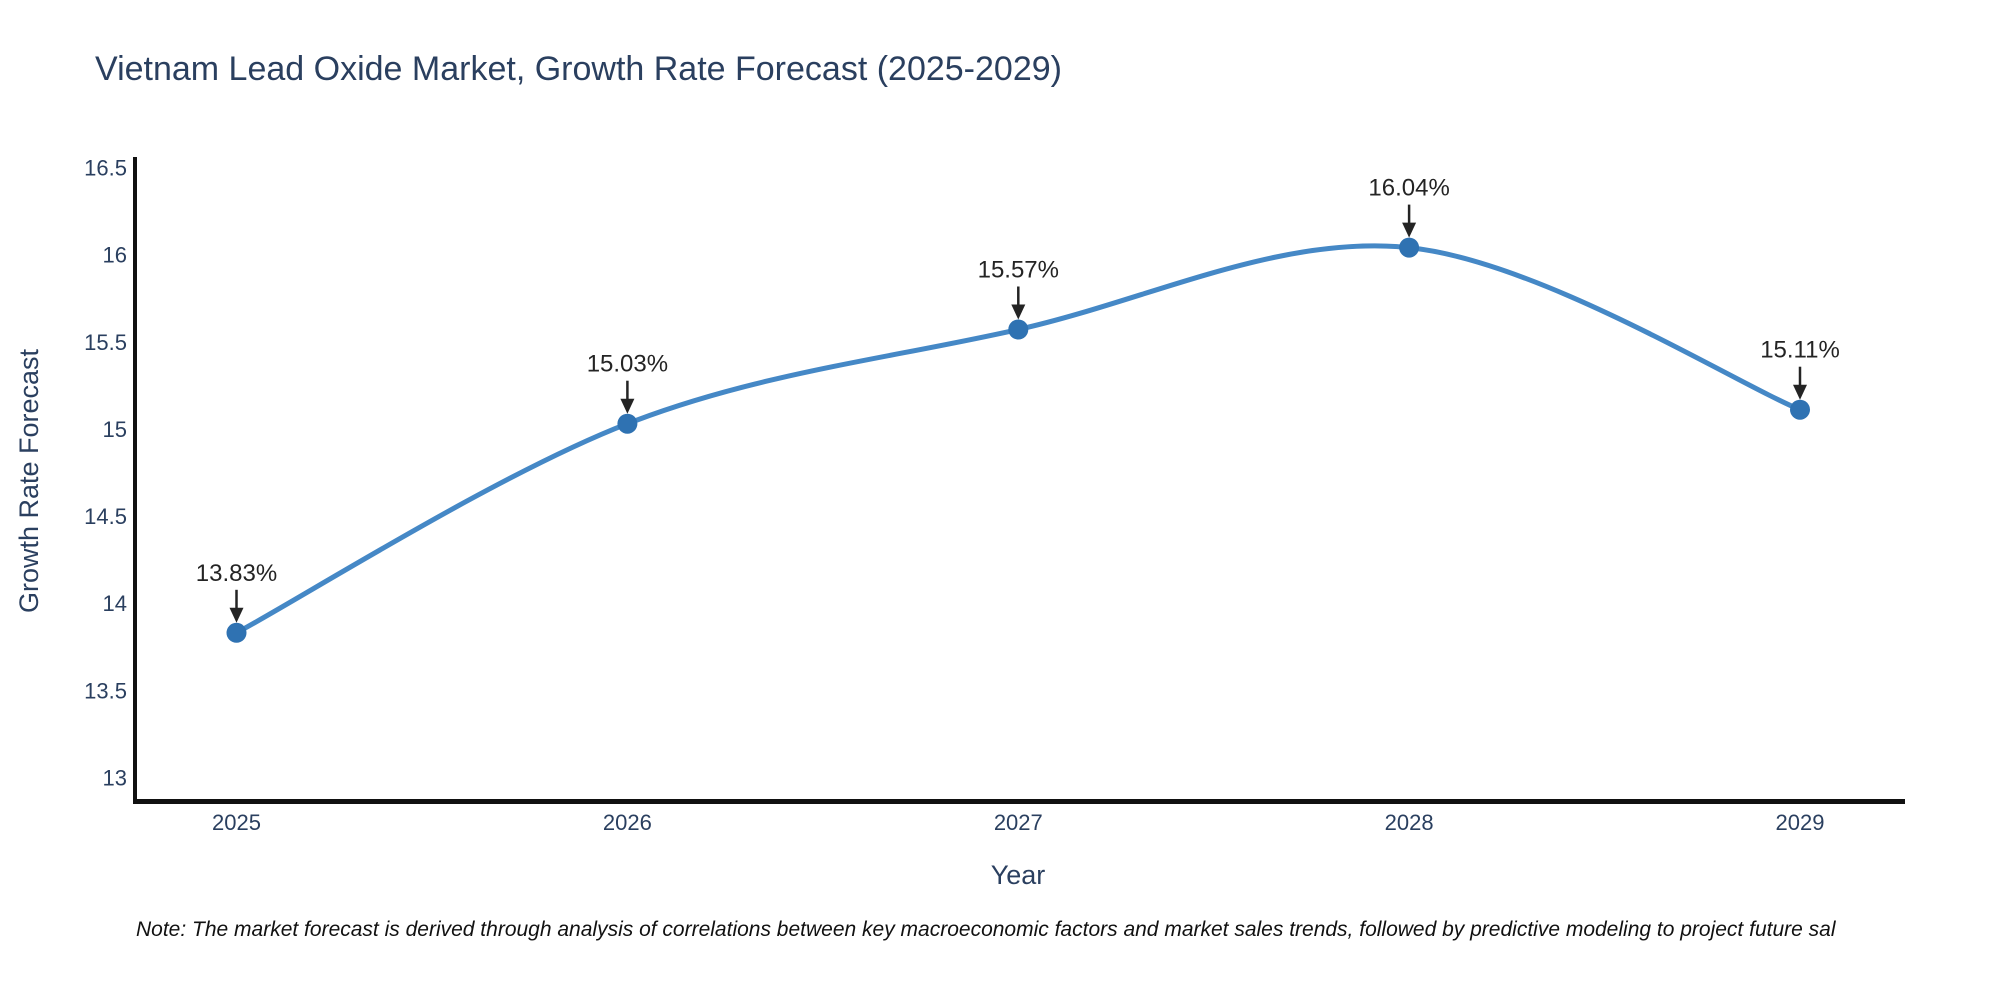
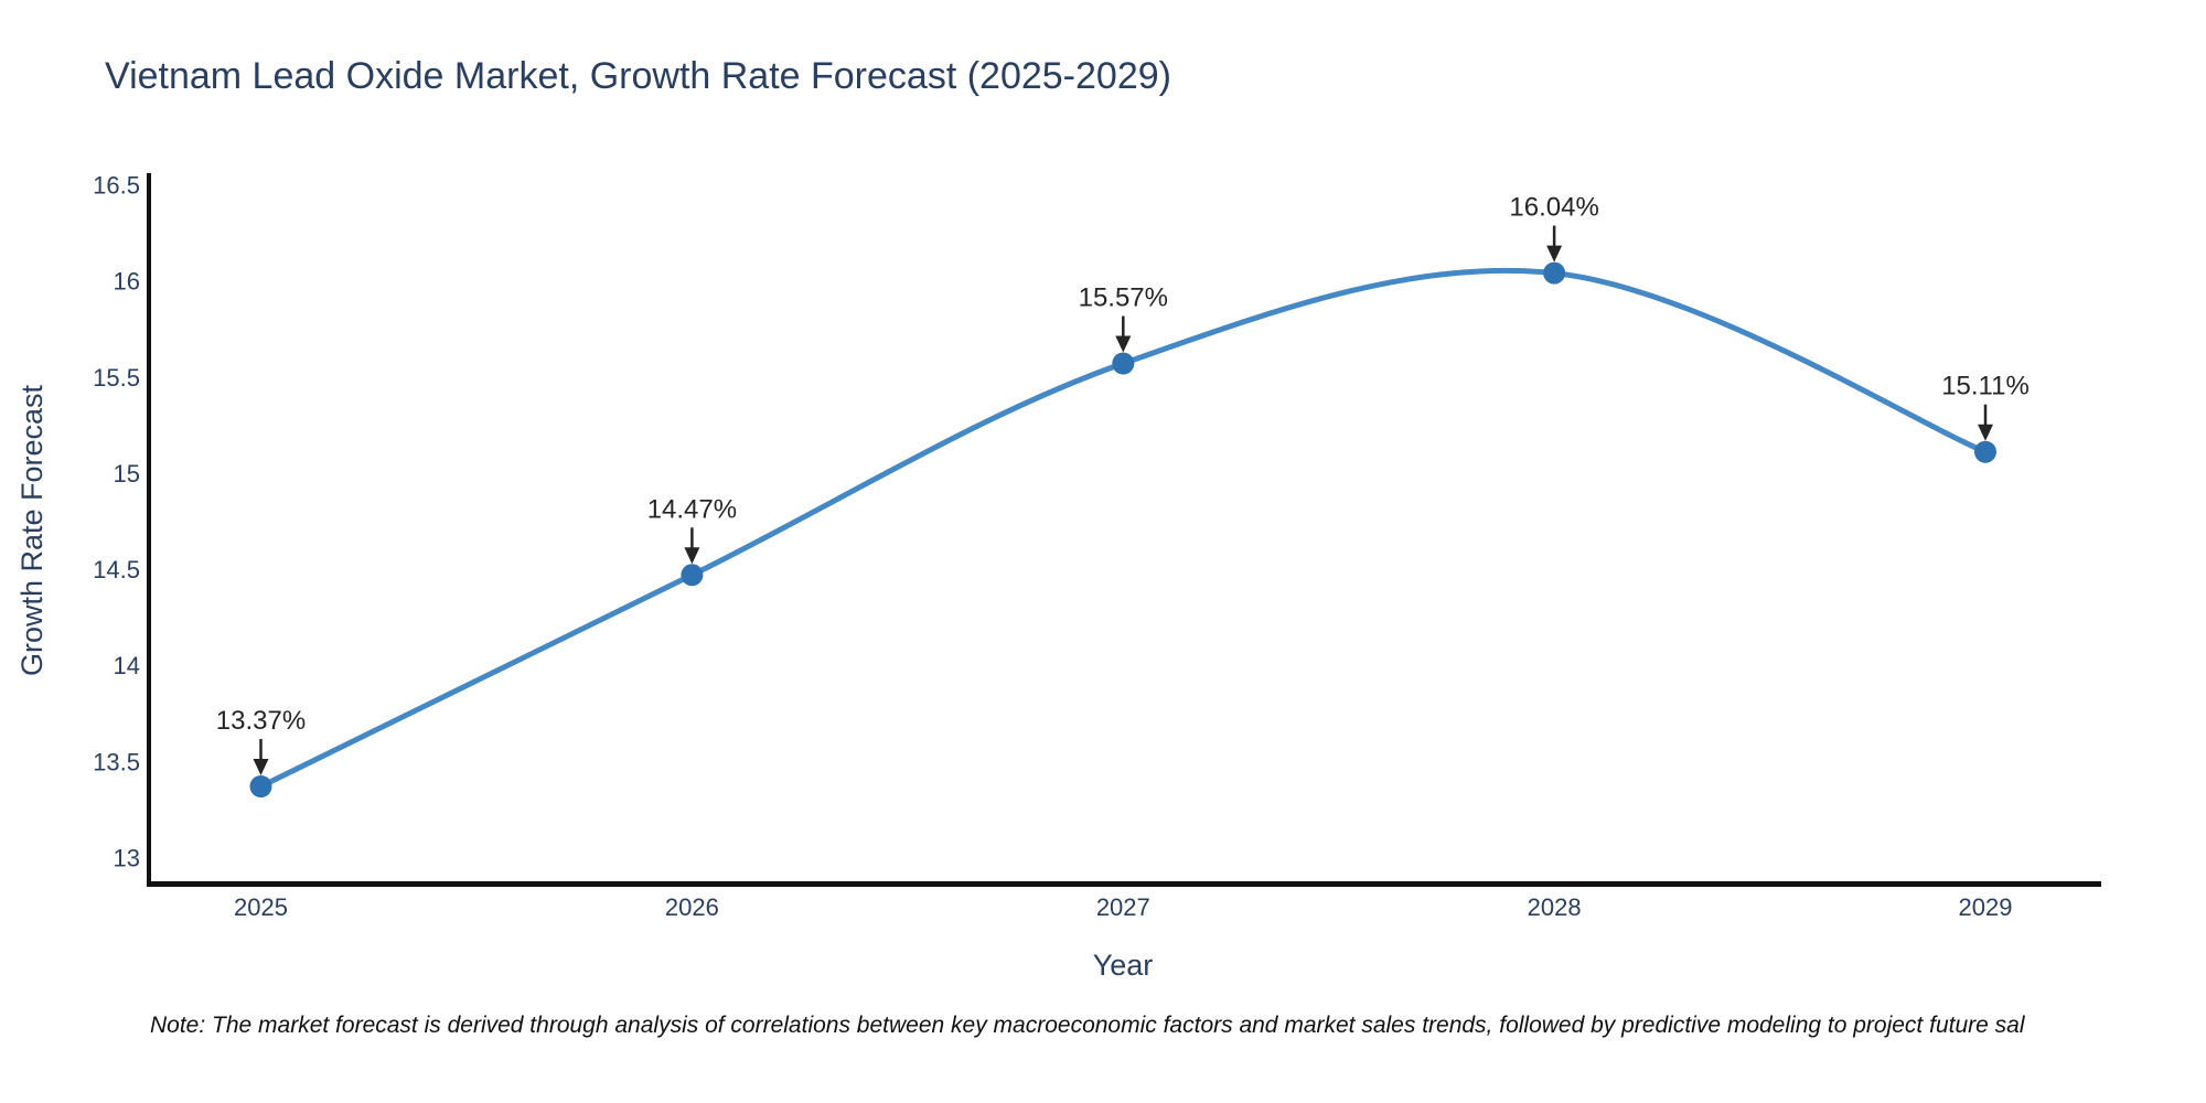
2025: 13.83% -> 13.37%
2026: 15.03% -> 14.47%
